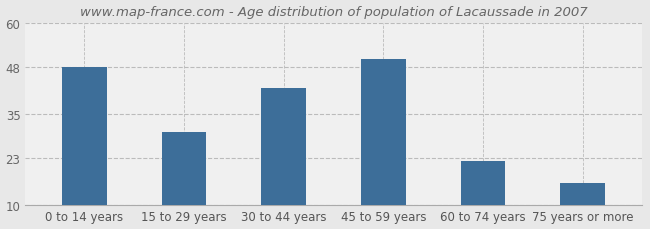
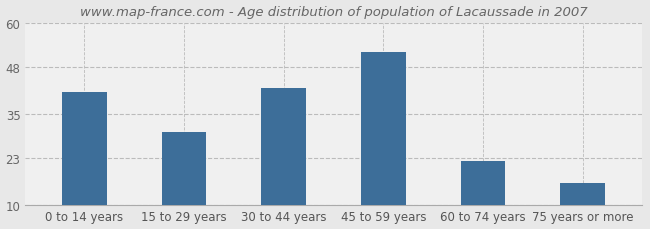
0 to 14 years: 48 -> 41
45 to 59 years: 50 -> 52
